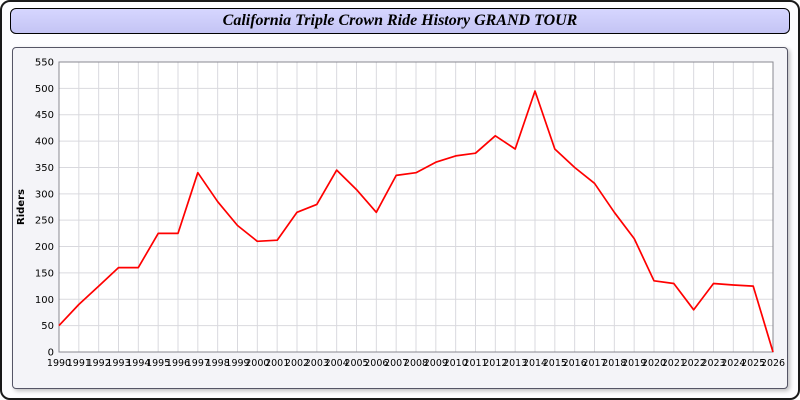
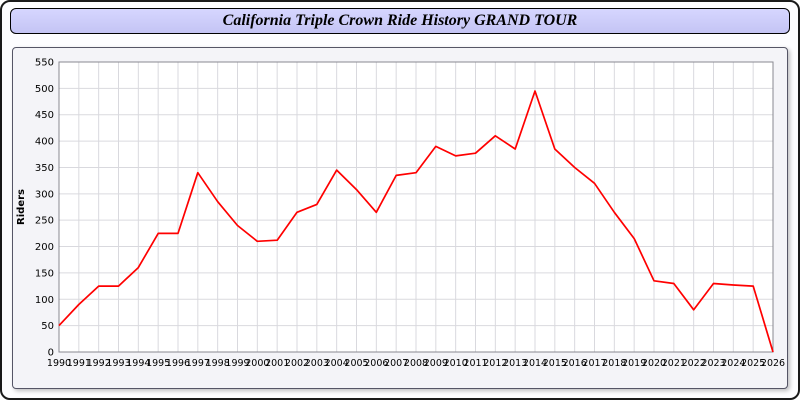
1993: 160 -> 120
2009: 360 -> 390
